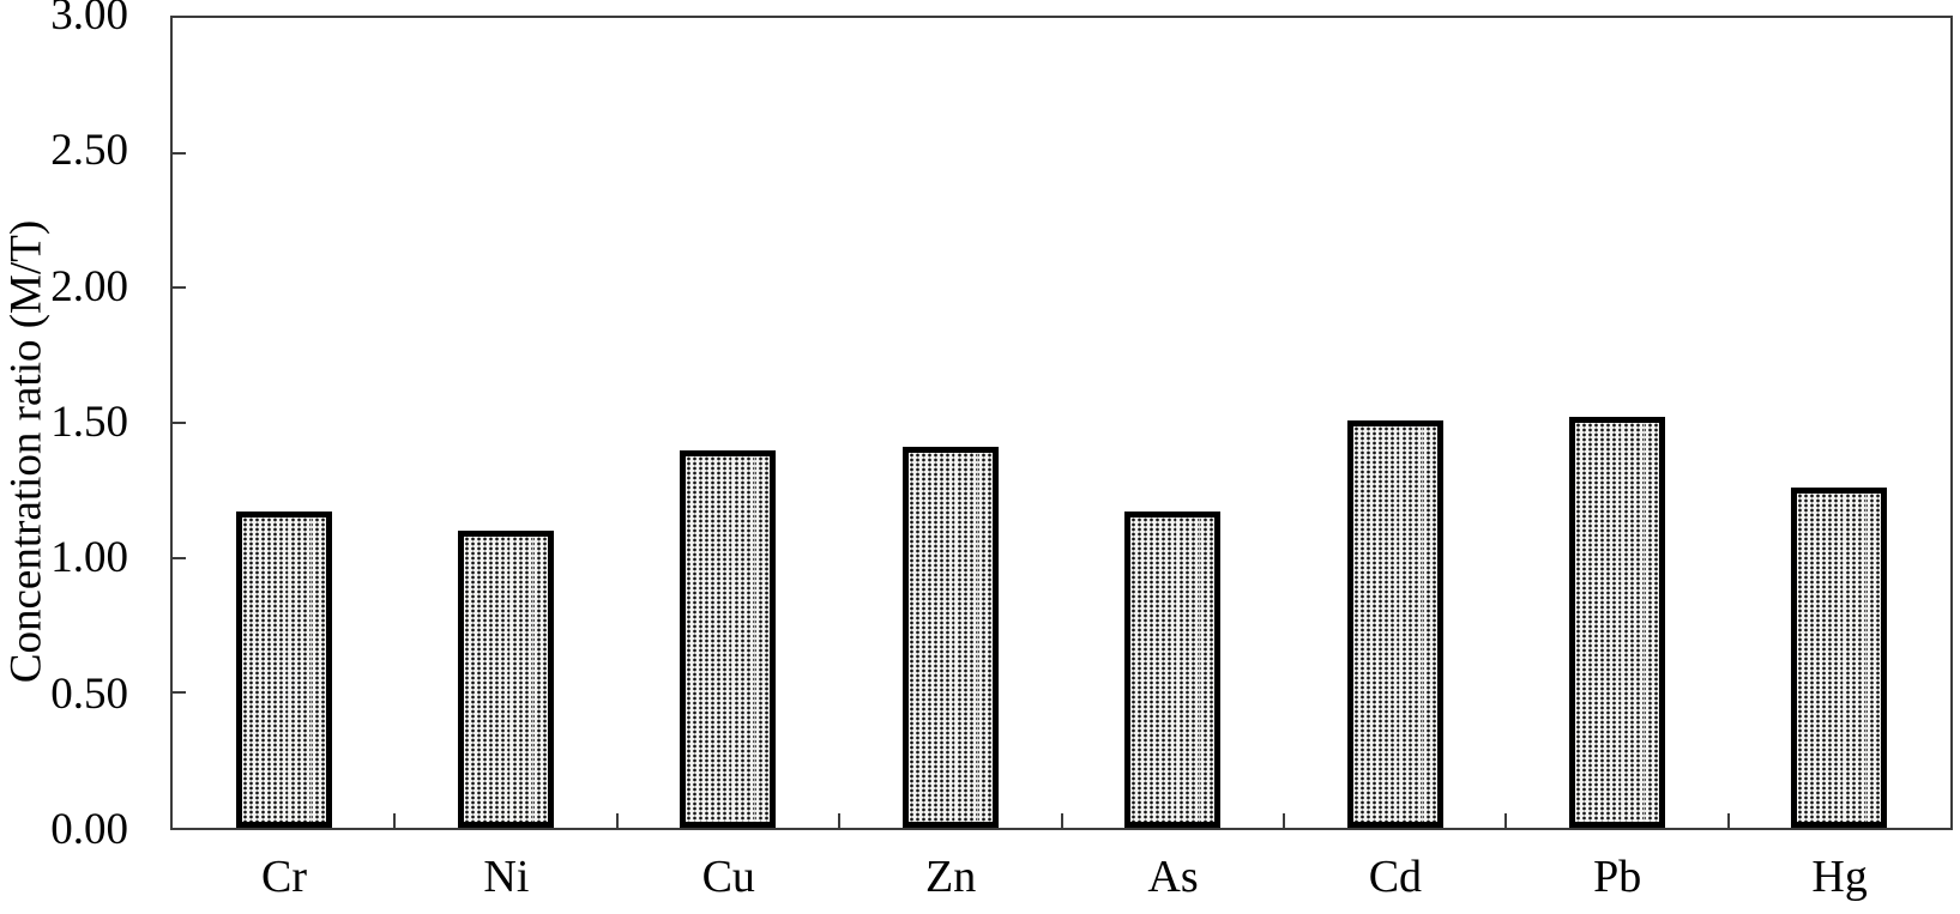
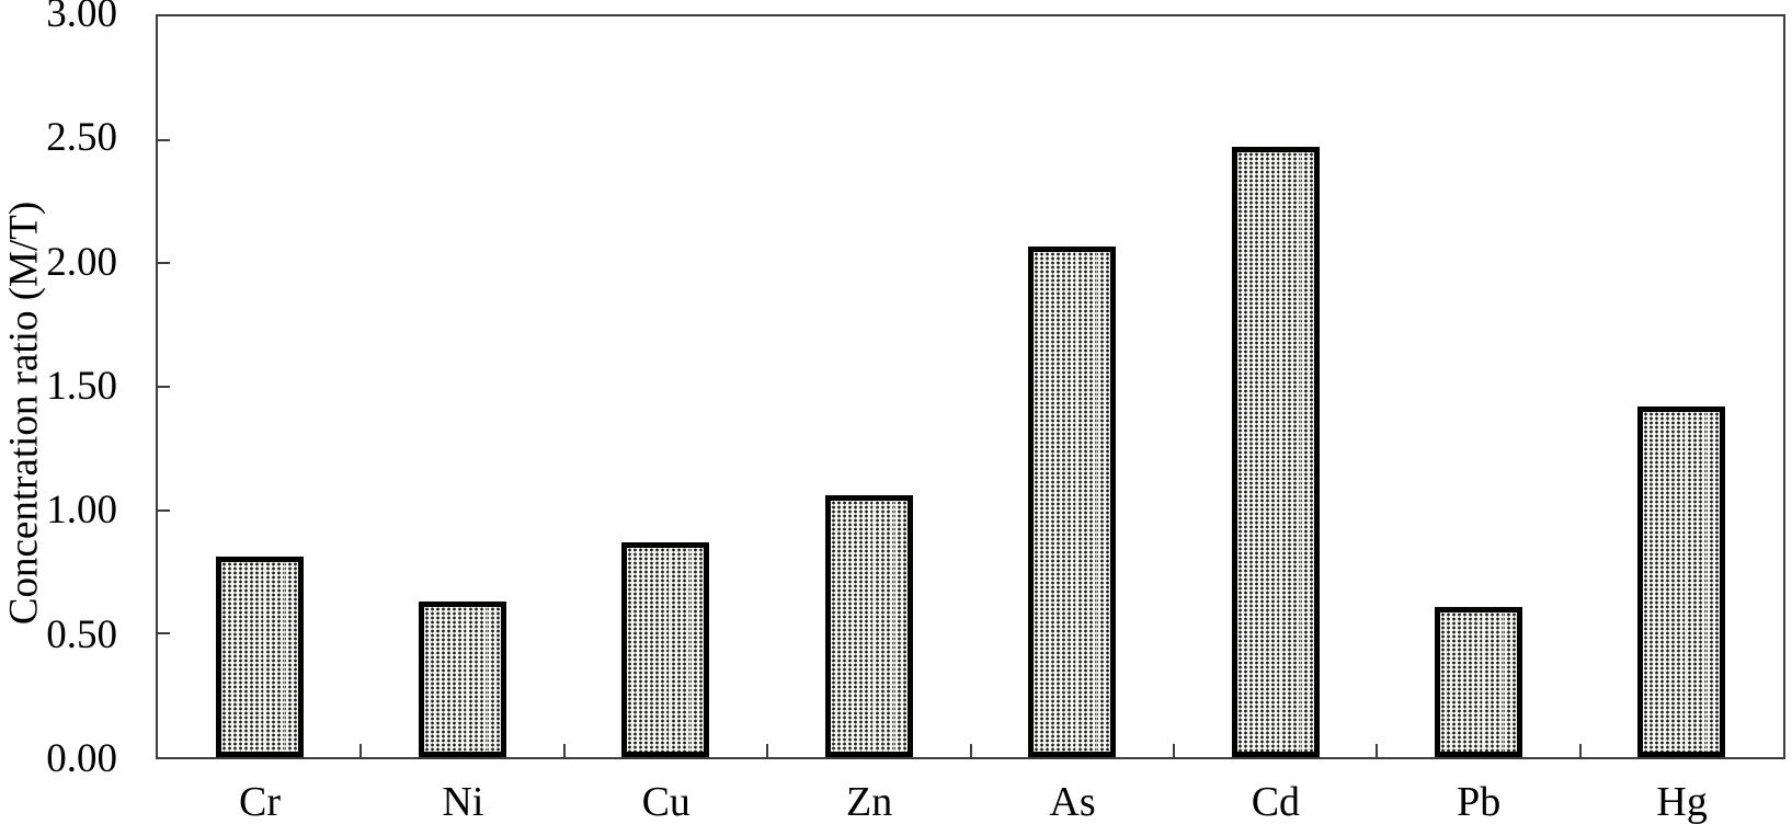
Cr: 1.17 -> 0.81
Ni: 1.10 -> 0.63
Cu: 1.40 -> 0.87
Zn: 1.41 -> 1.06
As: 1.17 -> 2.07
Cd: 1.51 -> 2.47
Pb: 1.52 -> 0.61
Hg: 1.26 -> 1.42
